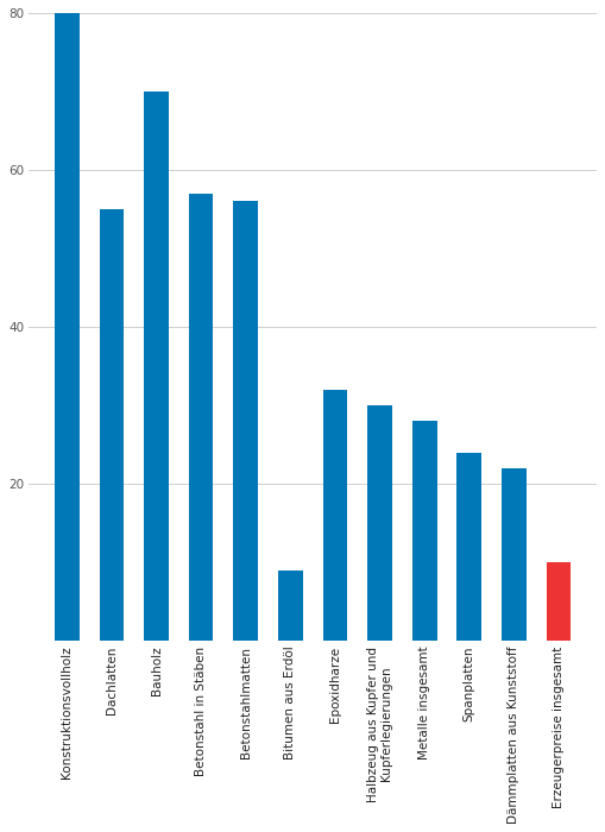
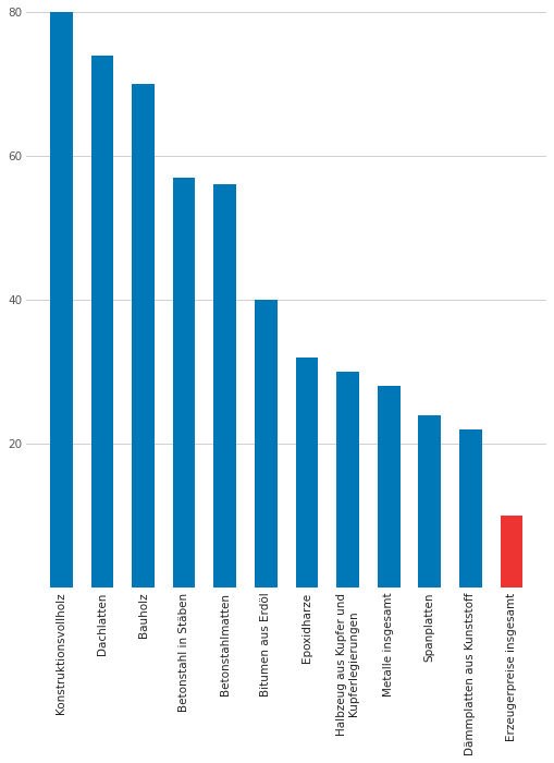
Dachlatten: 55 -> 74
Bitumen aus Erdöl: 9 -> 40
